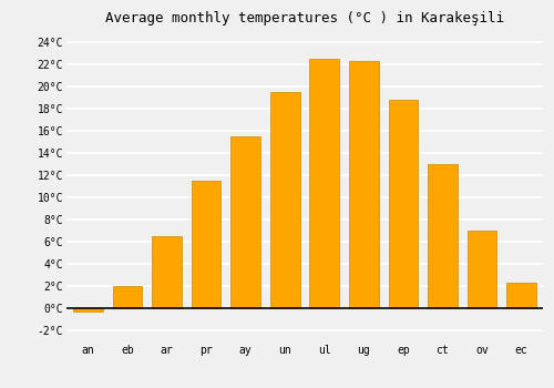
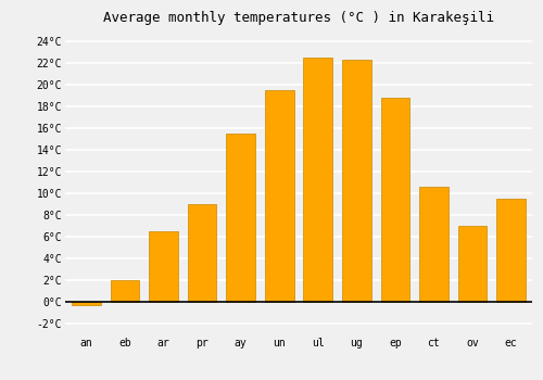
pr: 11.5°C -> 9.0°C
ct: 13.0°C -> 10.6°C
ec: 2.3°C -> 9.5°C
